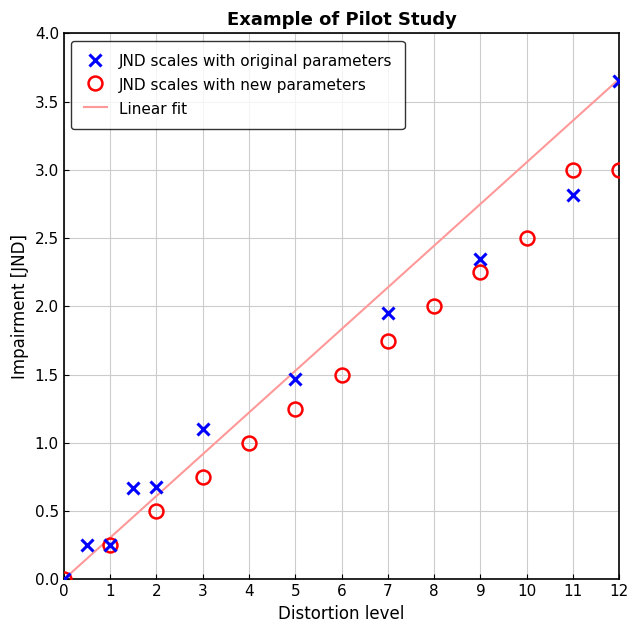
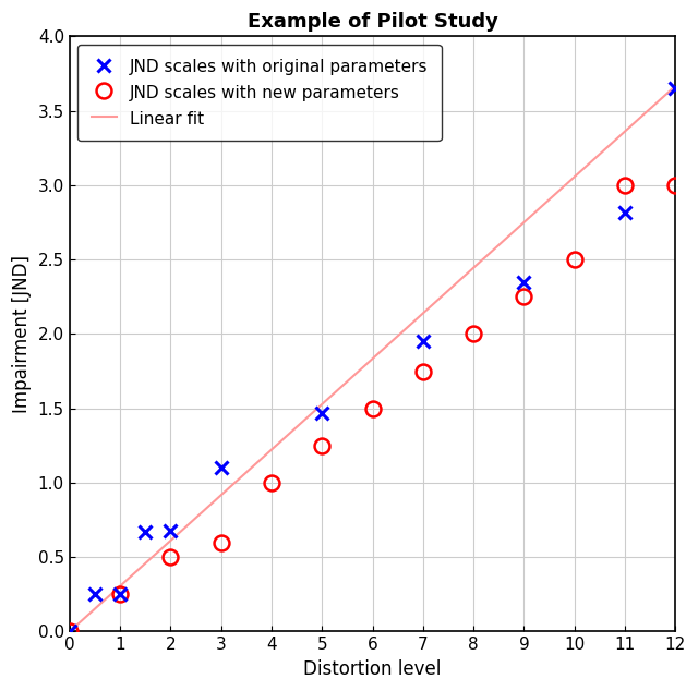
JND scales with new parameters/3: 0.75 -> 0.60
